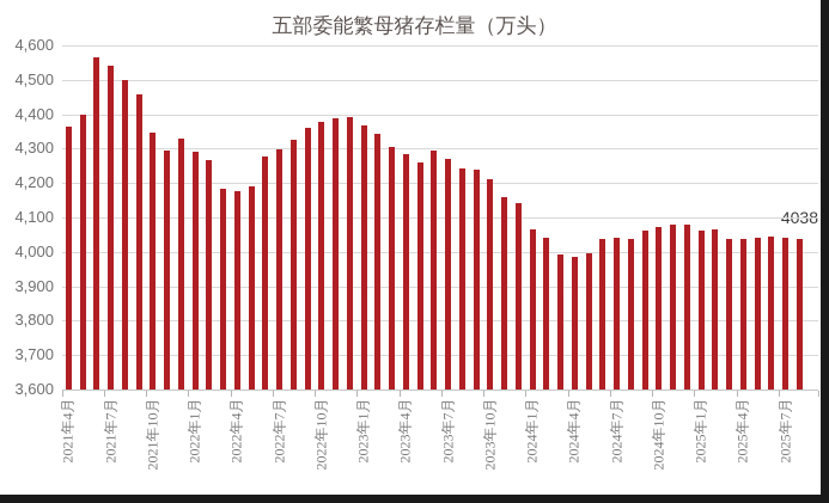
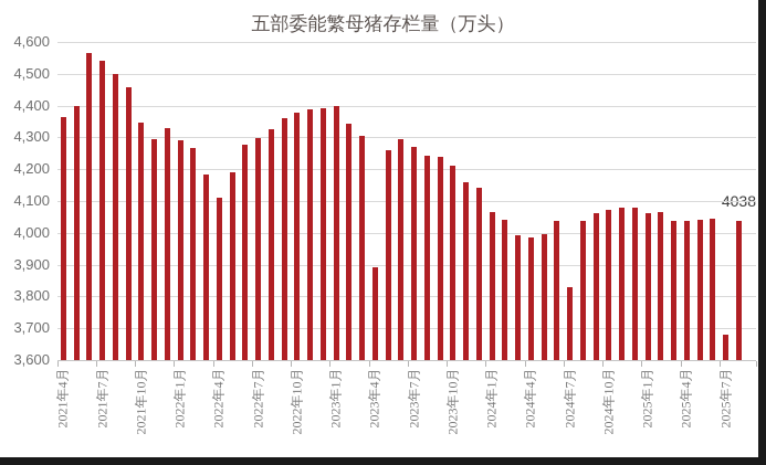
2022年4月: 4180 -> 4110
2023年1月: 4370 -> 4400
2023年4月: 4280 -> 3890
2024年7月: 4040 -> 3830
2025年7月: 4040 -> 3680
